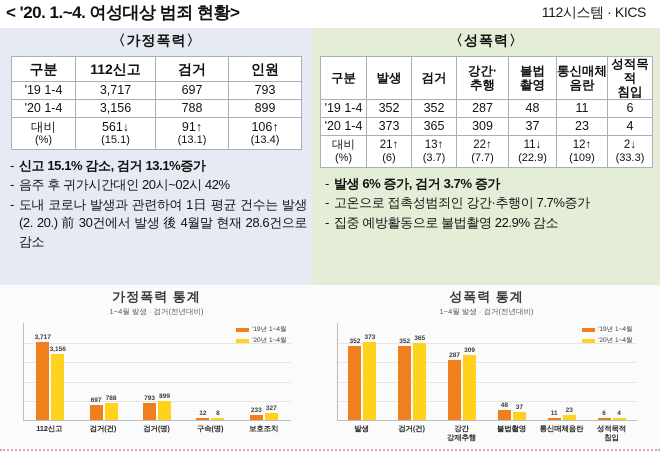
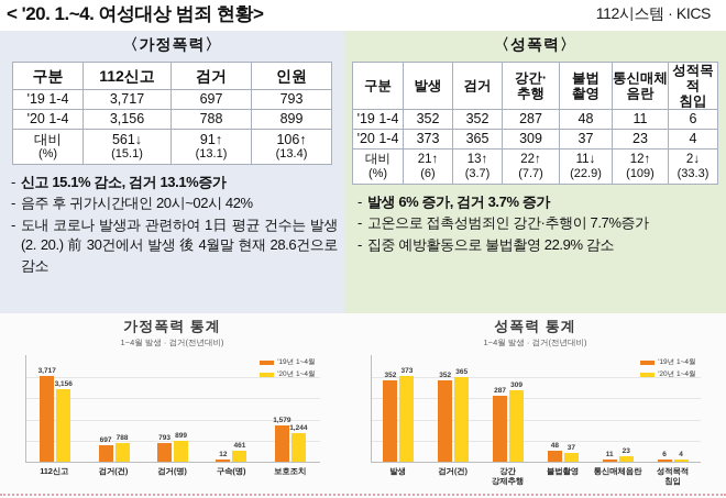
가정폭력 통계/'20년 1~4월/구속(명): 8 -> 461
가정폭력 통계/'19년 1~4월/보호조치: 233 -> 1,579
가정폭력 통계/'20년 1~4월/보호조치: 327 -> 1,244
